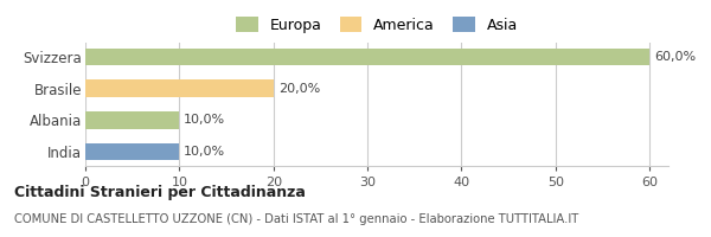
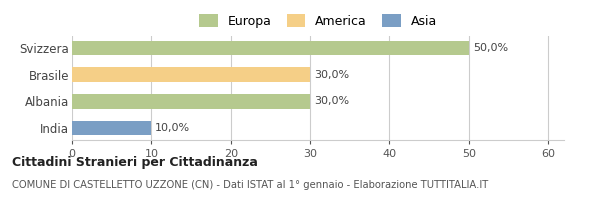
Svizzera: 60,0% -> 50,0%
Brasile: 20,0% -> 30,0%
Albania: 10,0% -> 30,0%
